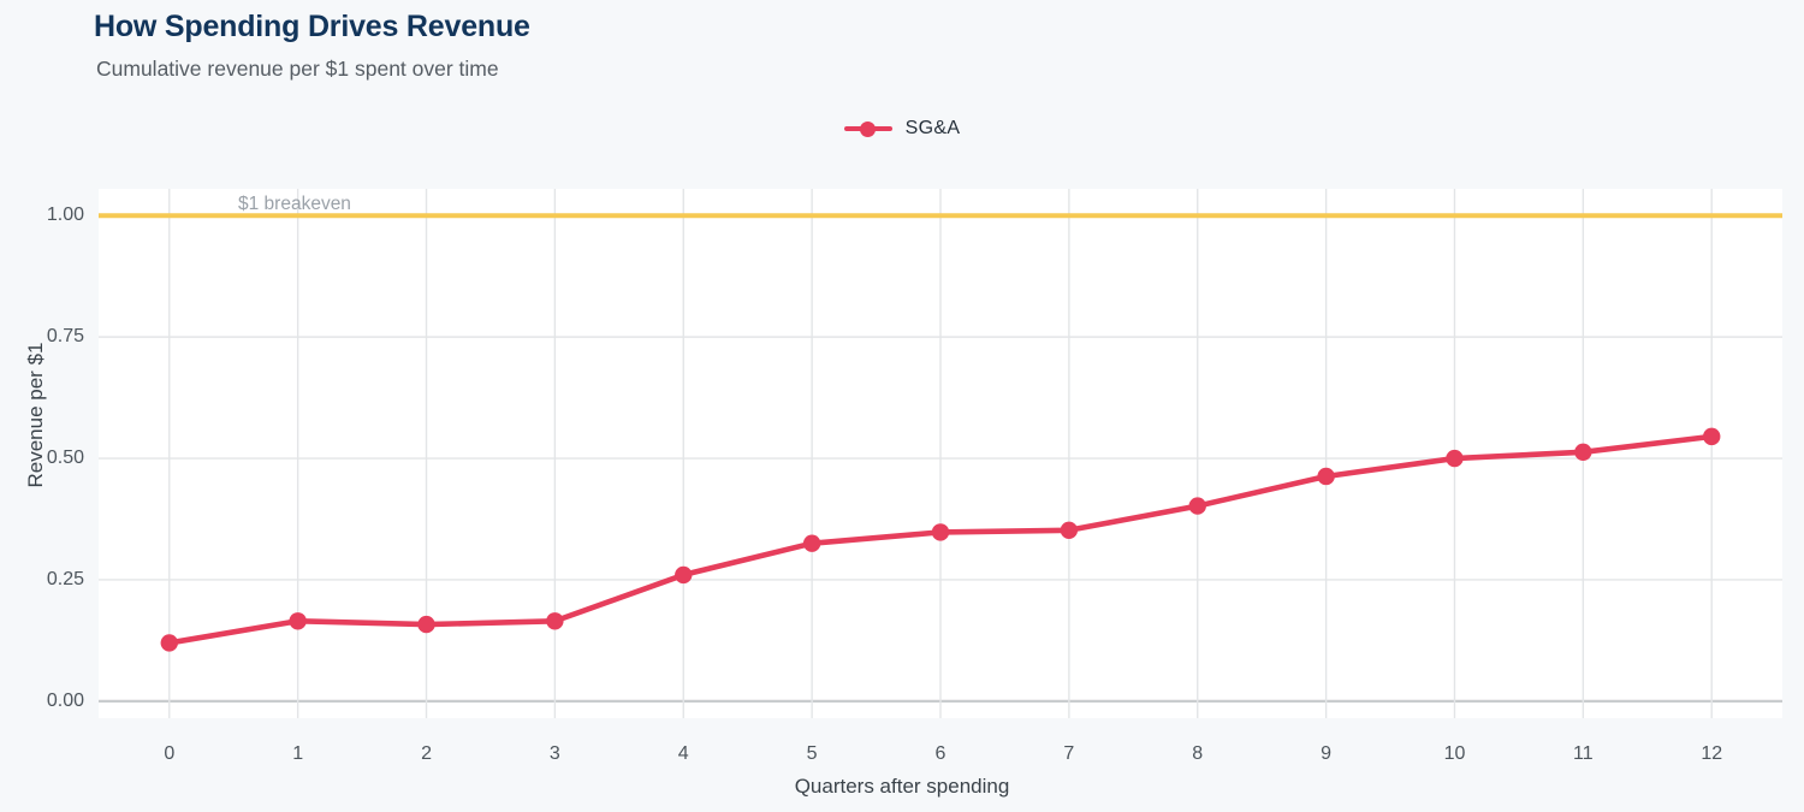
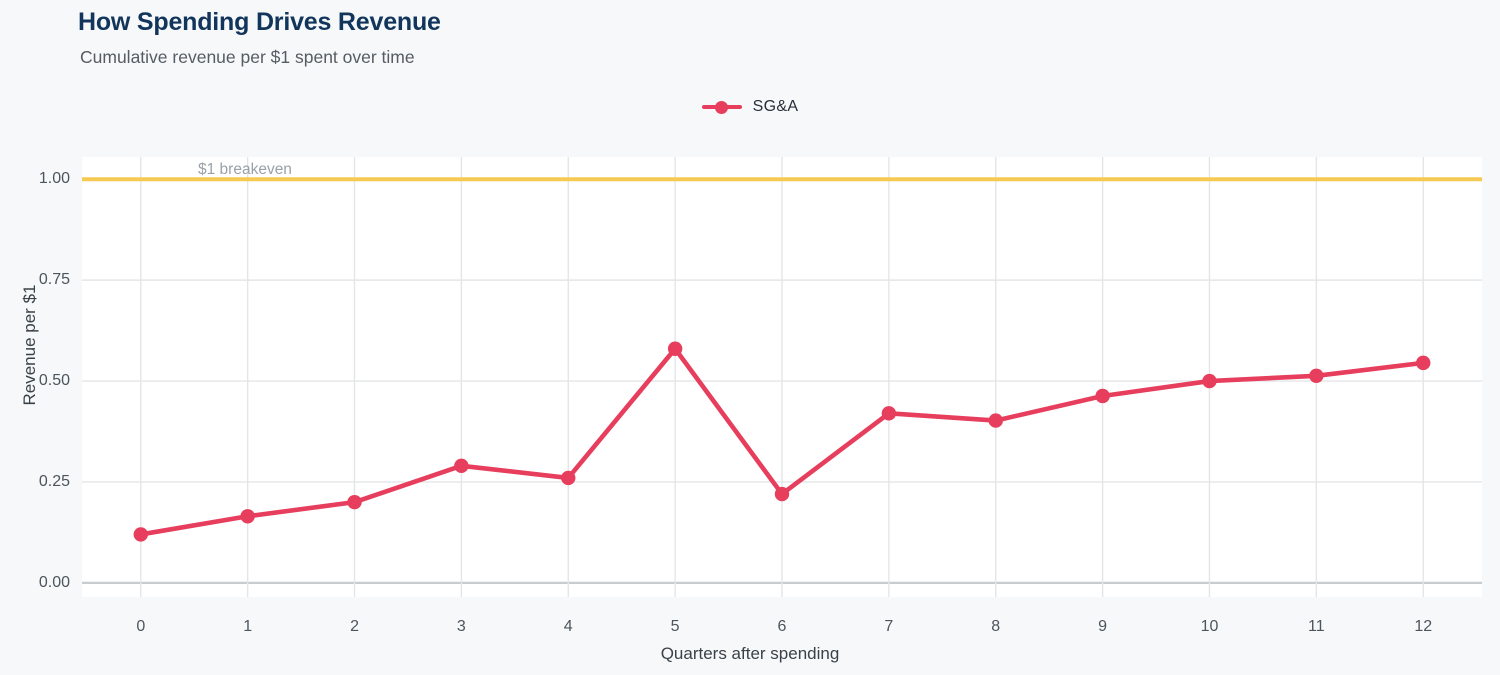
2: 0.16 -> 0.20
3: 0.17 -> 0.29
5: 0.33 -> 0.58
6: 0.35 -> 0.22
7: 0.35 -> 0.42
